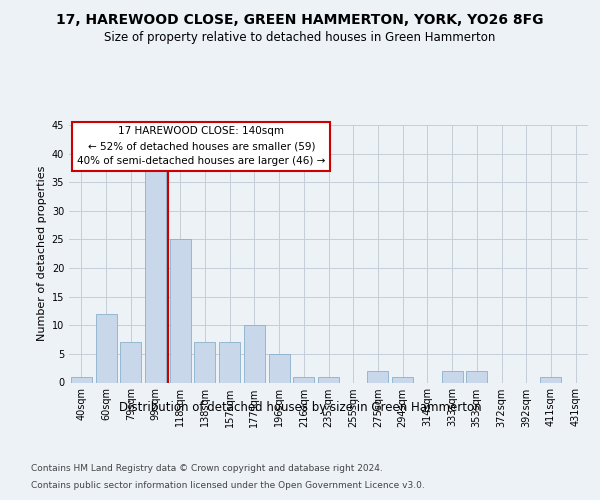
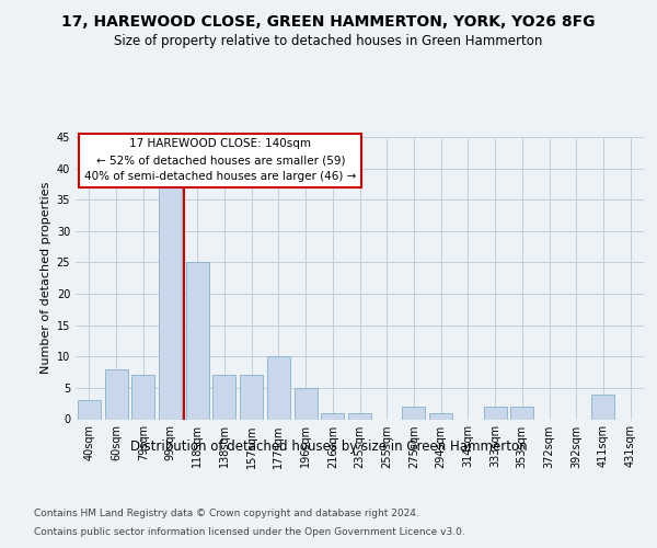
40sqm: 1 -> 3
60sqm: 12 -> 8
411sqm: 1 -> 4
